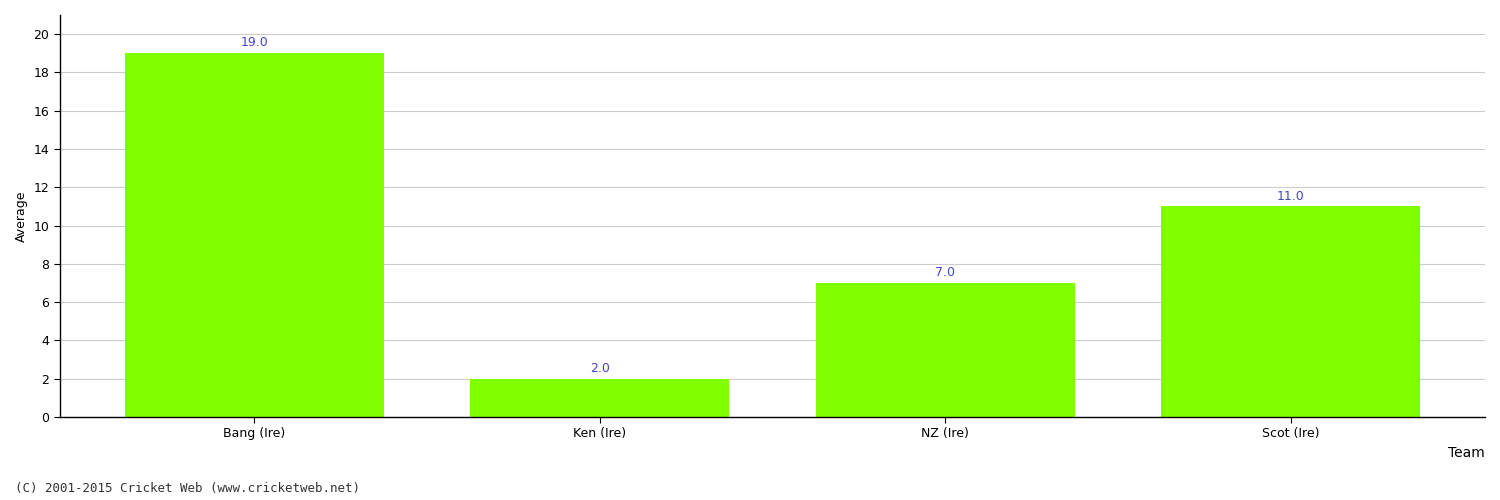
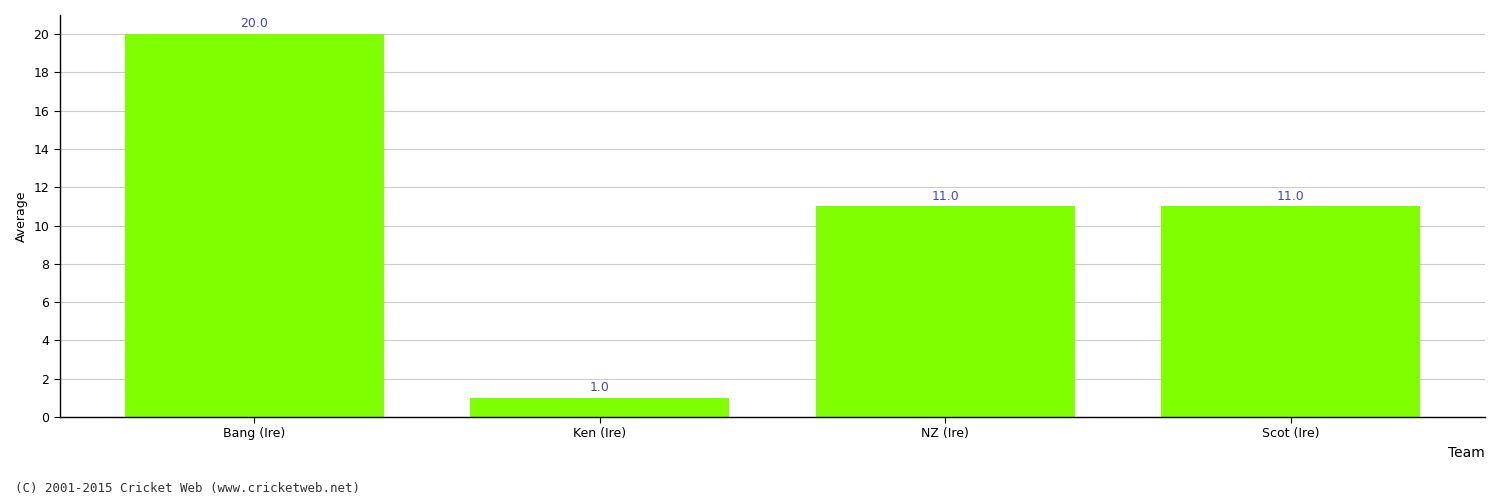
Bang (Ire): 19.0 -> 20.0
Ken (Ire): 2.0 -> 1.0
NZ (Ire): 7.0 -> 11.0
